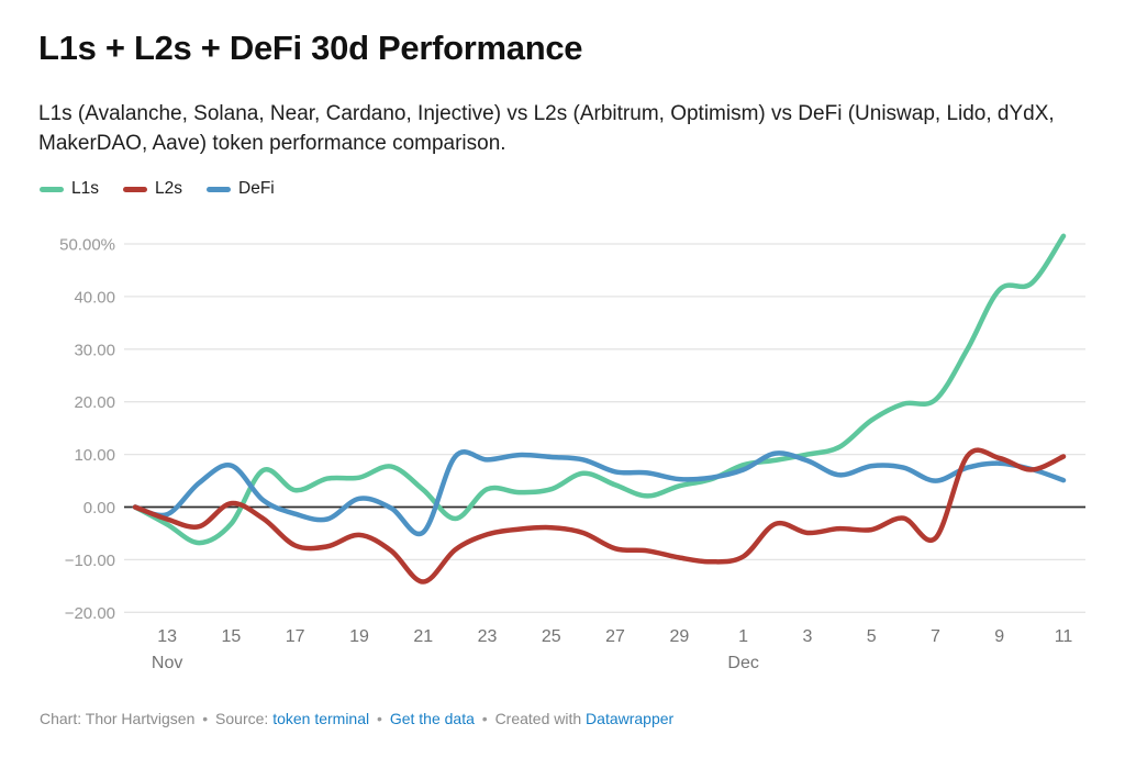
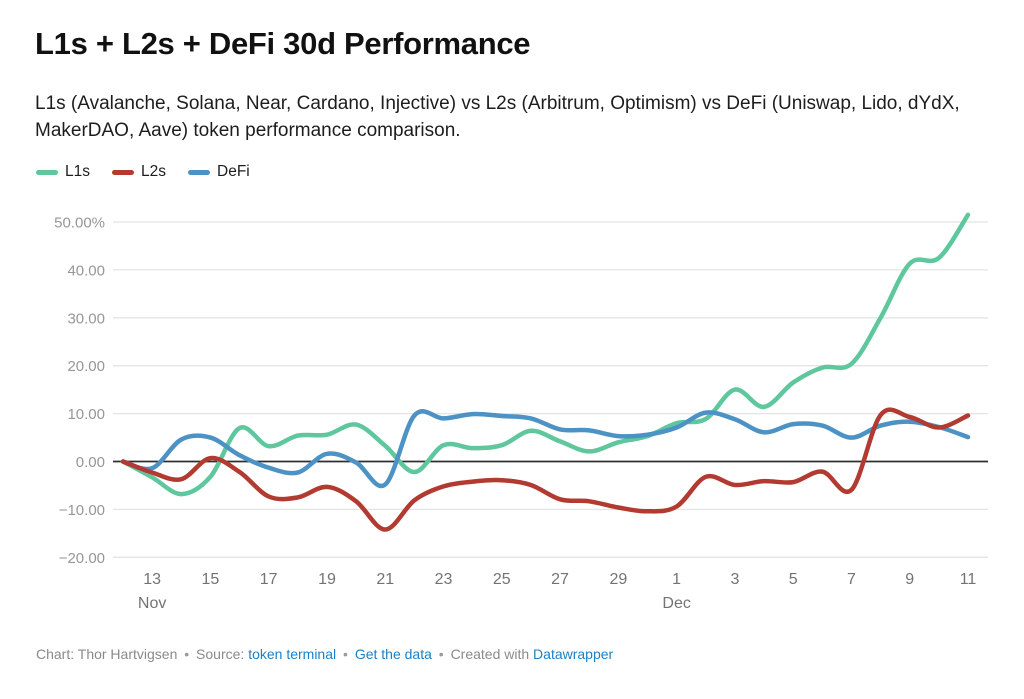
DeFi/Nov 15: 8% -> 5%
L1s/Dec 3: 10% -> 15%
